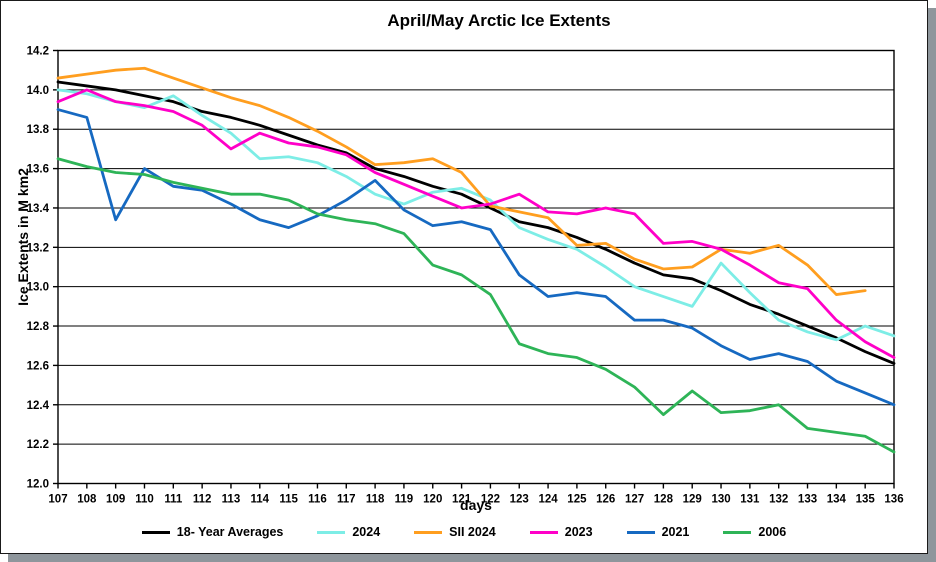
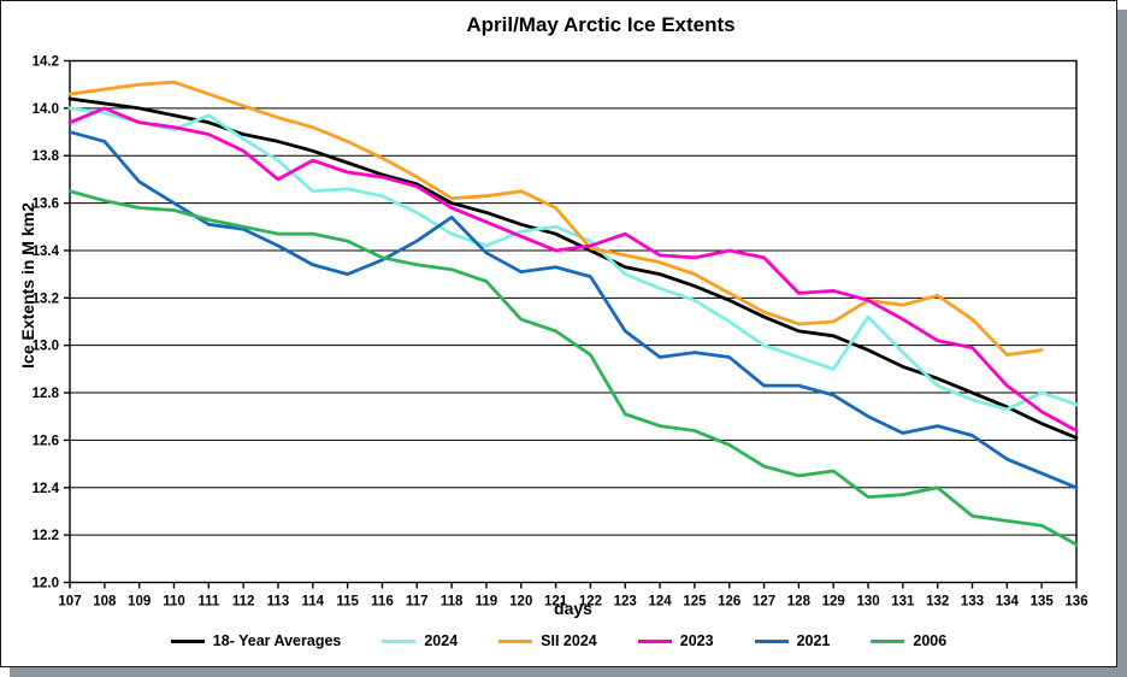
2021/109: 13.34 -> 13.69
SII 2024/125: 13.21 -> 13.30
2006/128: 12.35 -> 12.45
